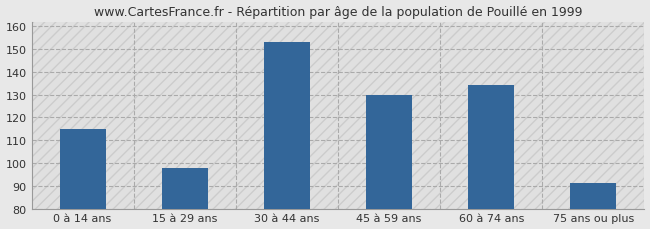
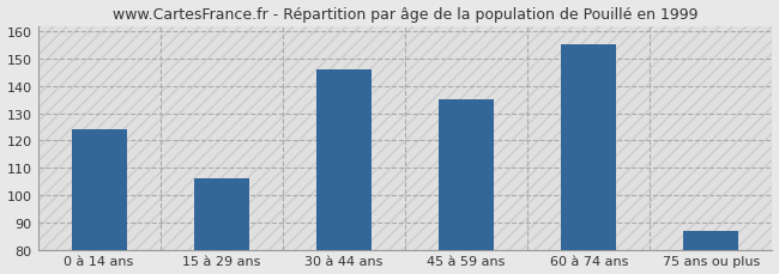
0 à 14 ans: 115 -> 124
15 à 29 ans: 98 -> 106
30 à 44 ans: 153 -> 146
45 à 59 ans: 130 -> 135
60 à 74 ans: 134 -> 155
75 ans ou plus: 91 -> 87
